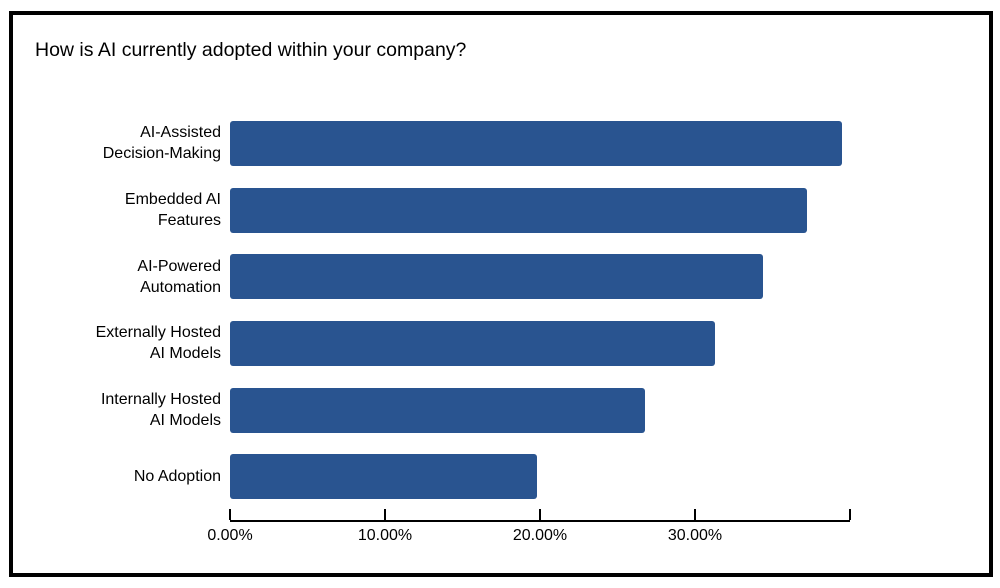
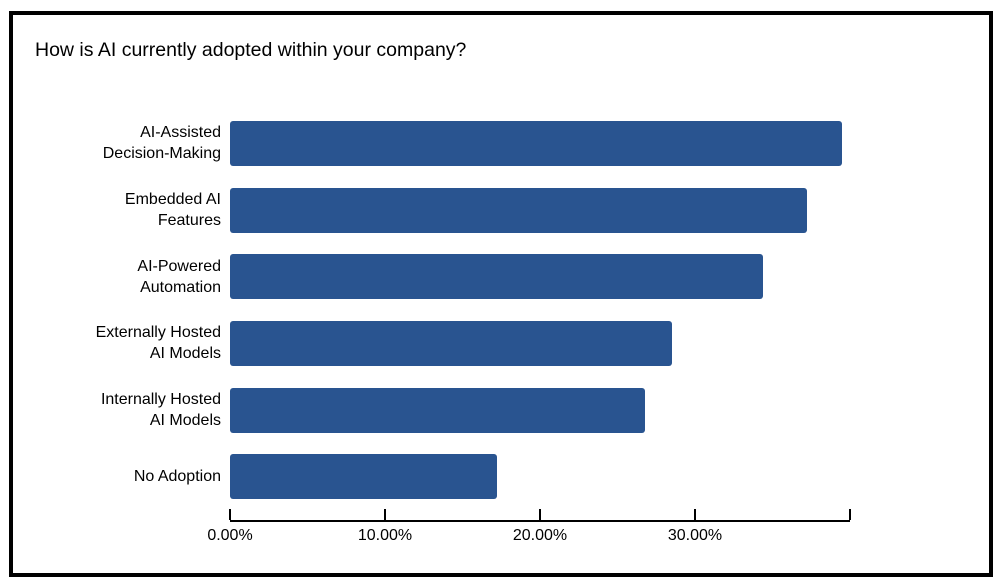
Externally Hosted AI Models: 31.3% -> 28.5%
No Adoption: 19.8% -> 17.2%
